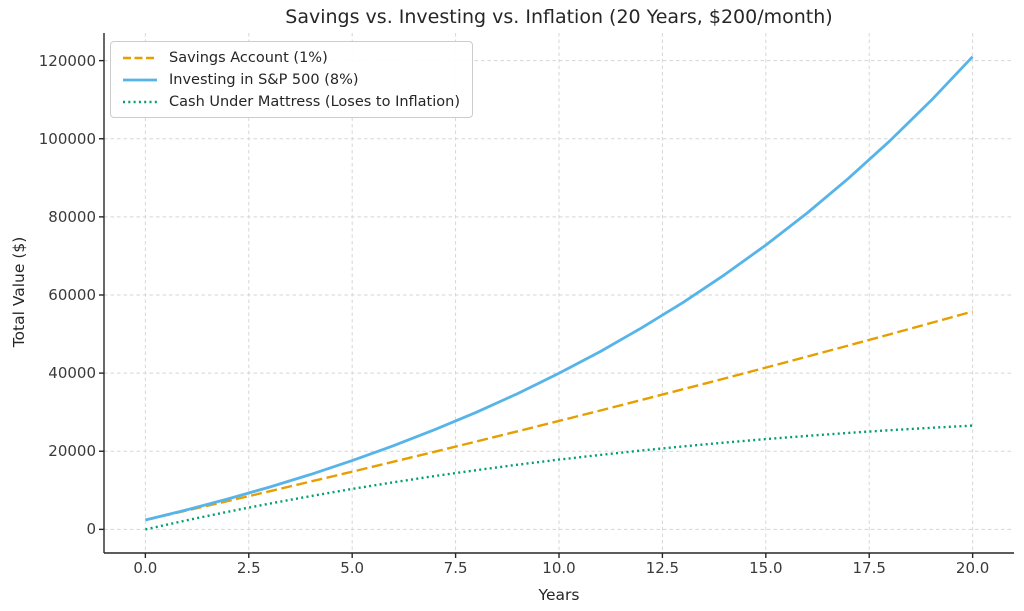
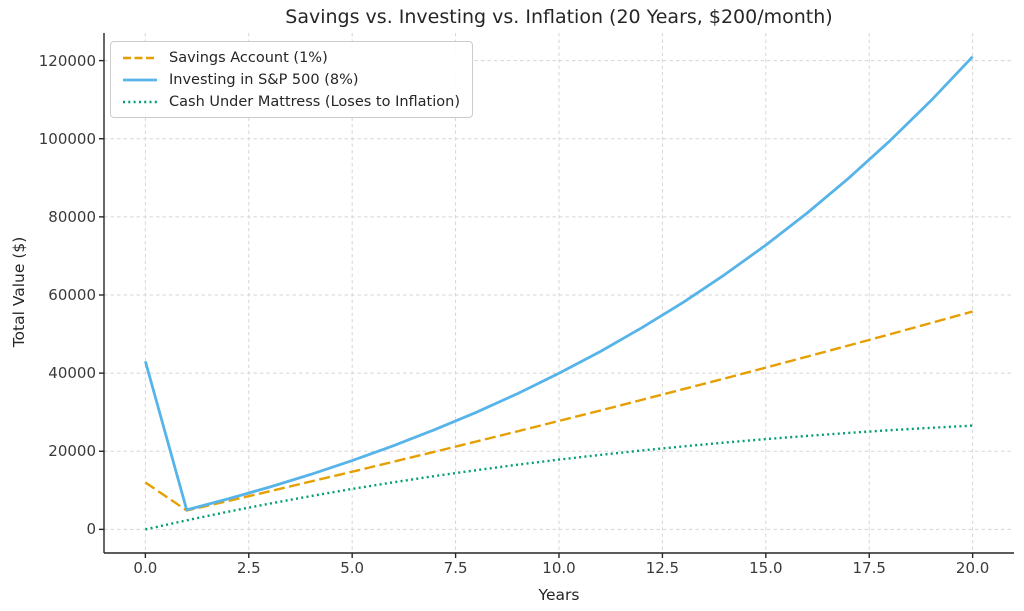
Savings Account (1%)/0: 2000 -> 12000
Investing in S&P 500 (8%)/0: 2000 -> 43000
